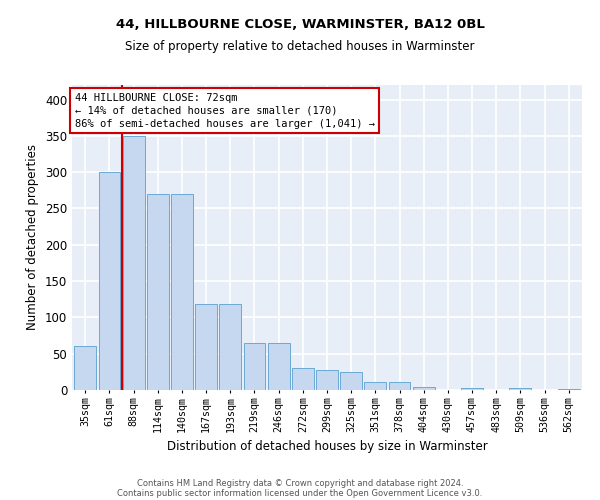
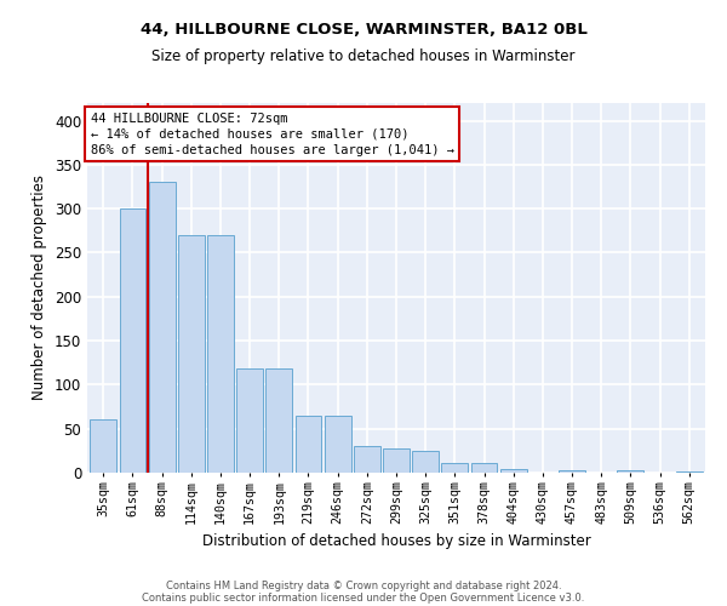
88sqm: 350 -> 330
